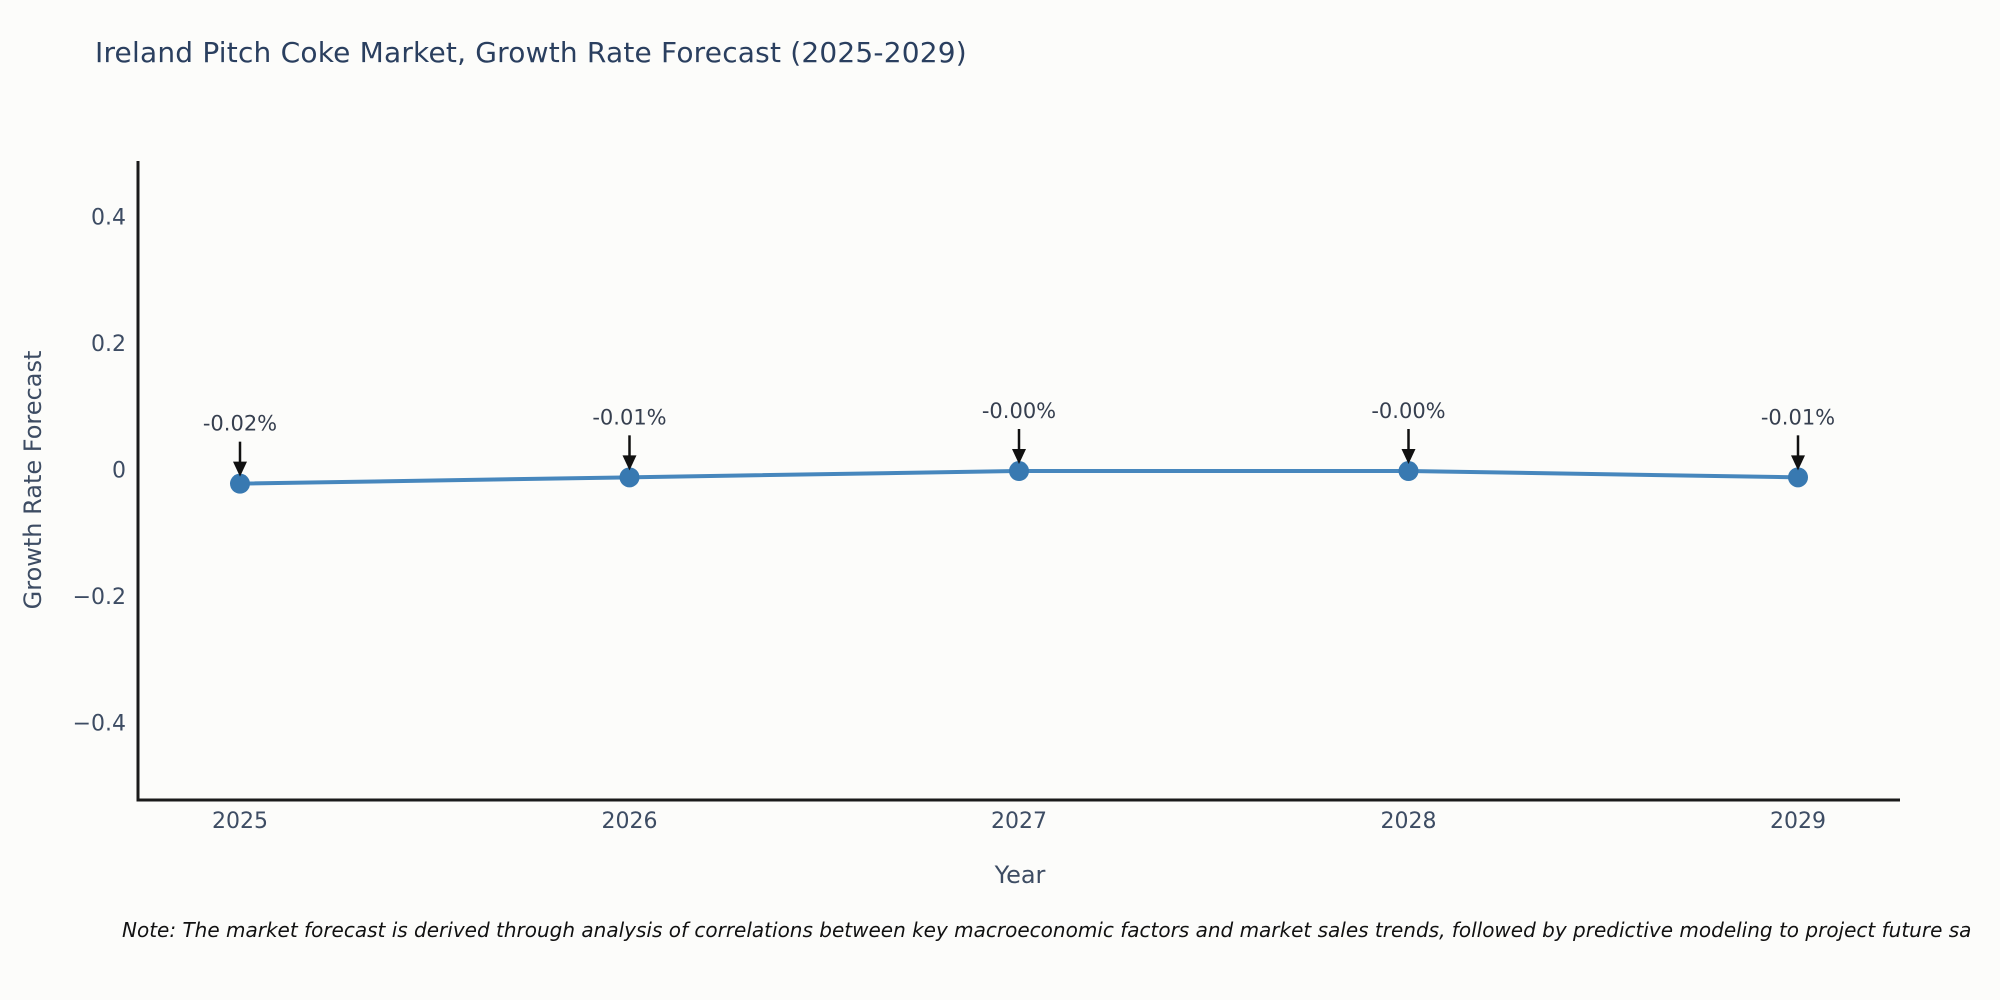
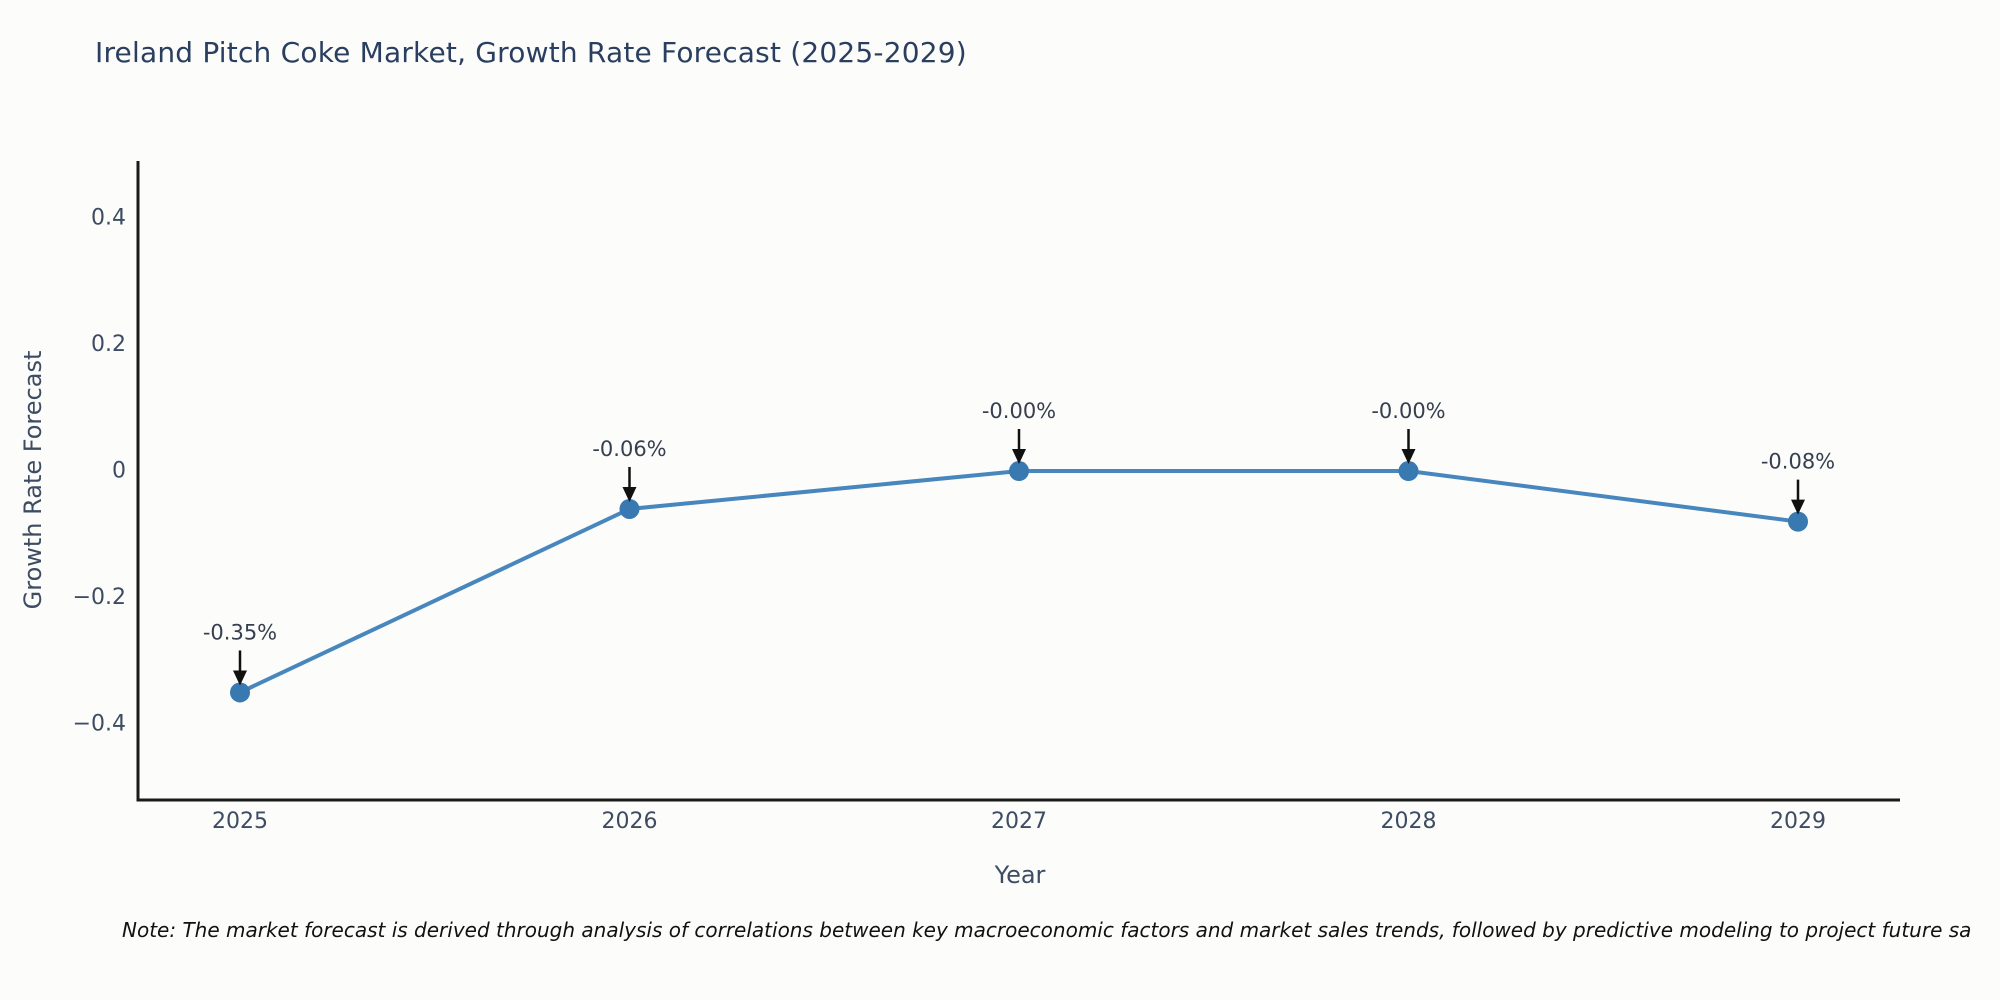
2025: -0.02% -> -0.35%
2026: -0.01% -> -0.06%
2029: -0.01% -> -0.08%
